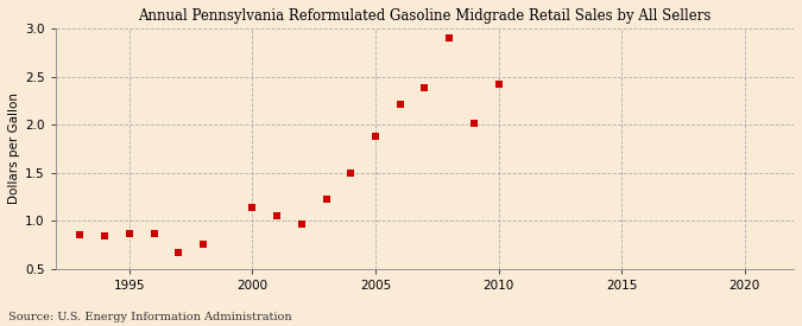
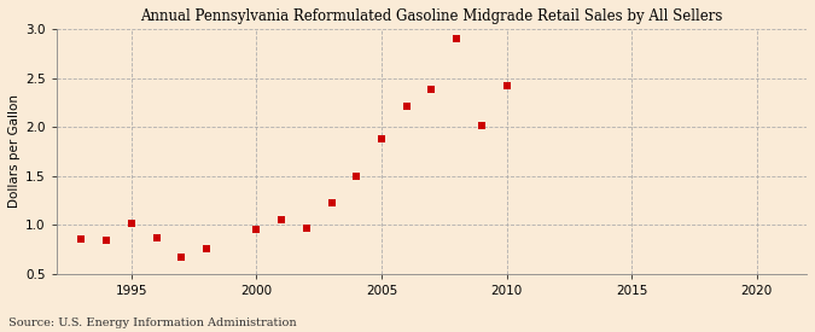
1995: 0.87 -> 1.02
2000: 1.14 -> 0.96
